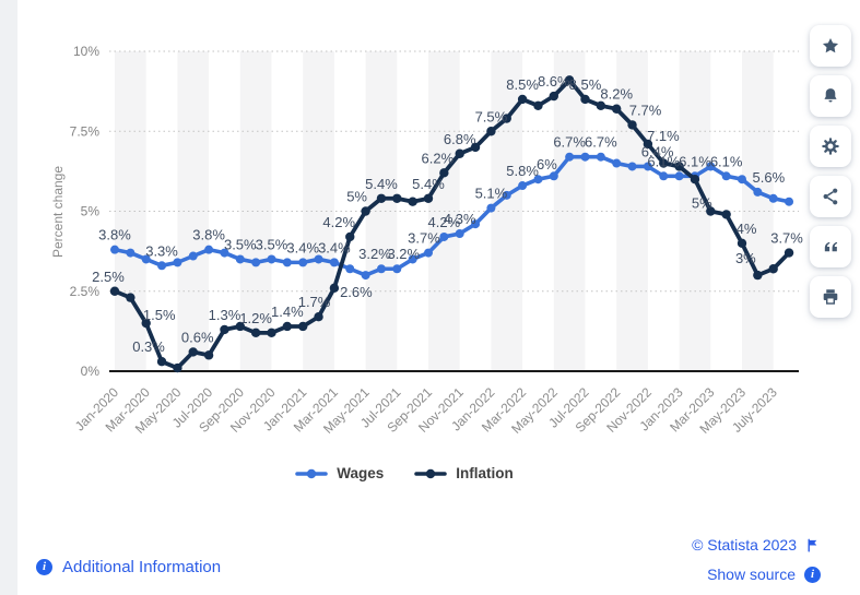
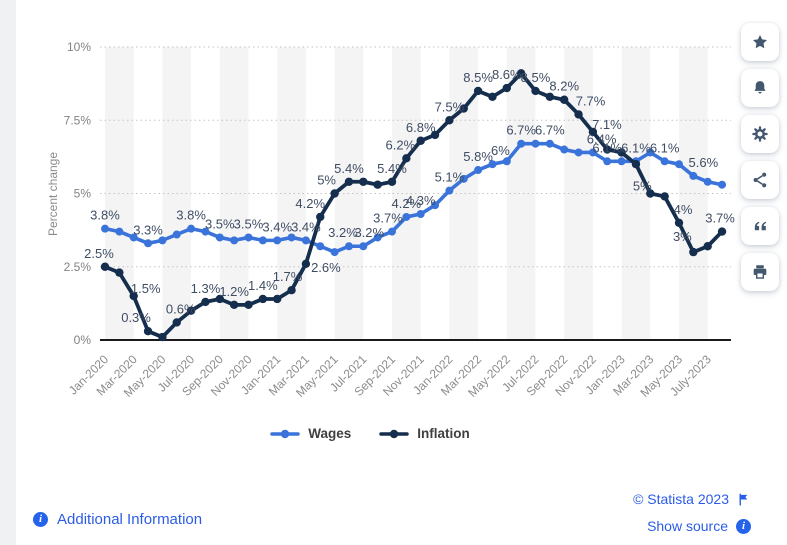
Inflation/Jul-2020: 0.5% -> 1.0%
